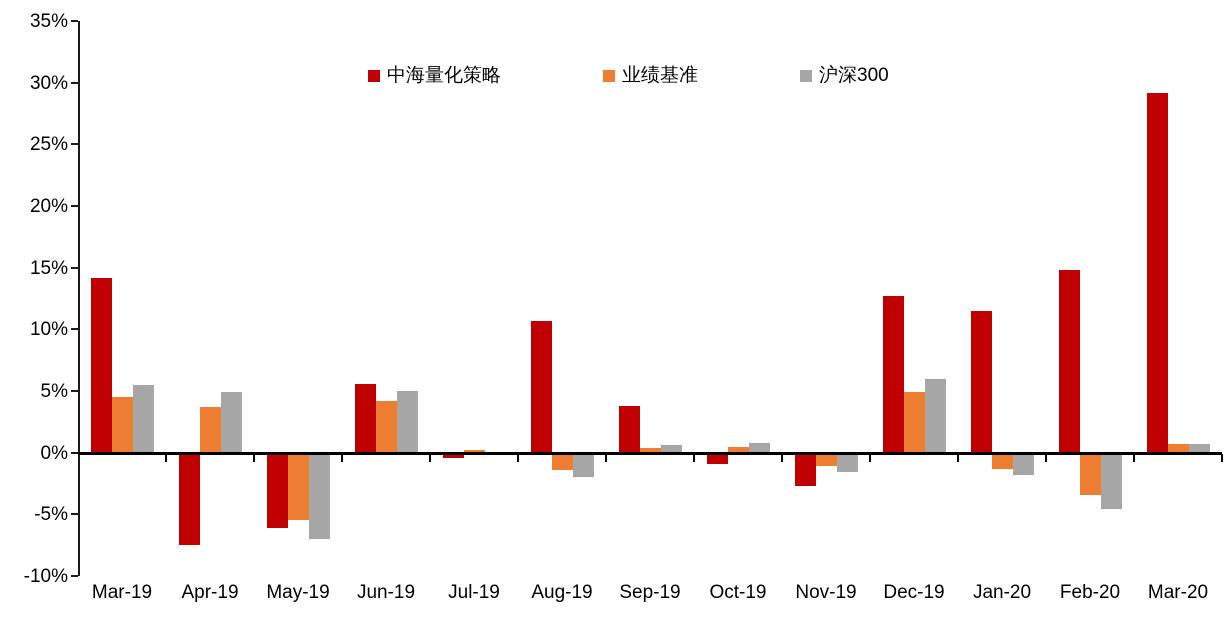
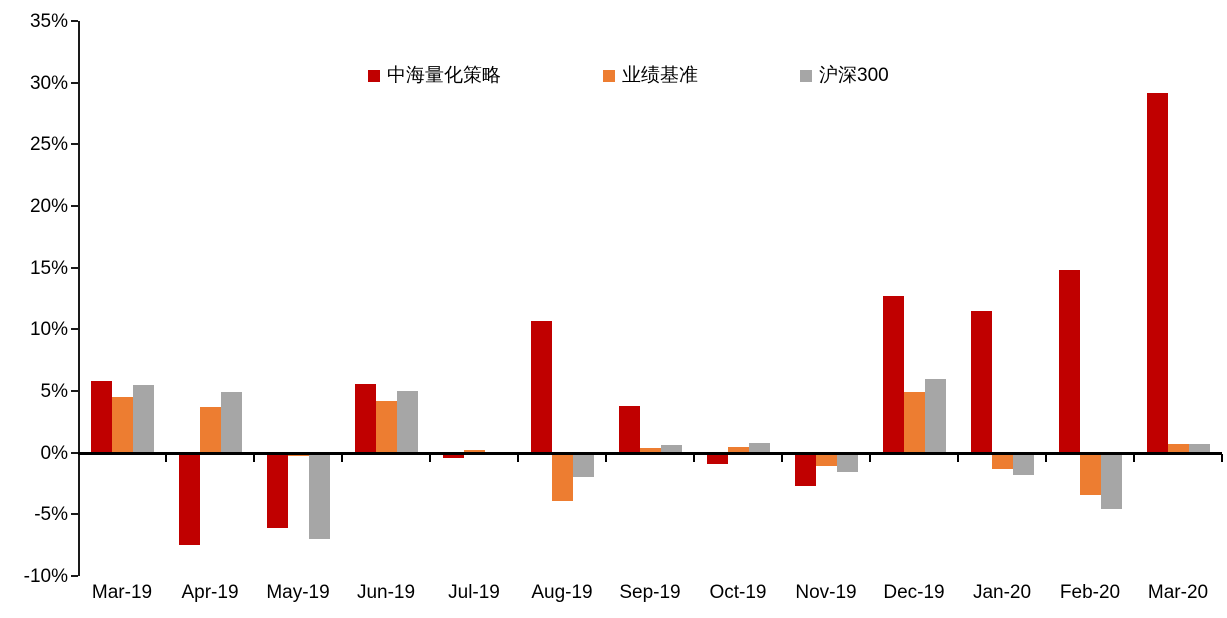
中海量化策略/Mar-19: 14.2% -> 5.8%
业绩基准/May-19: -5.5% -> -0.3%
业绩基准/Aug-19: -1.4% -> -3.9%
